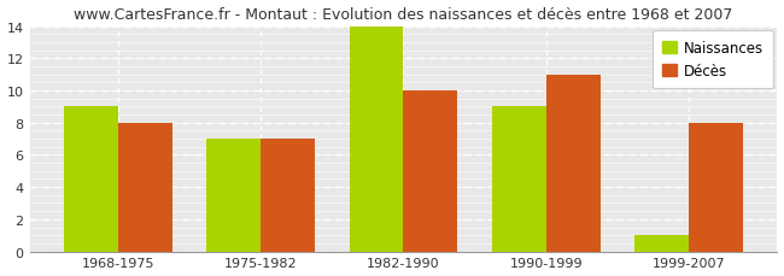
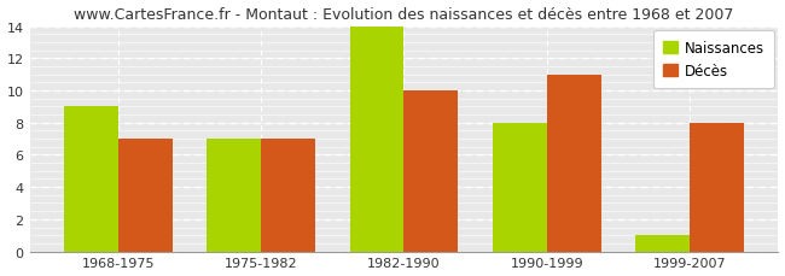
Décès/1968-1975: 8 -> 7
Naissances/1990-1999: 9 -> 8
